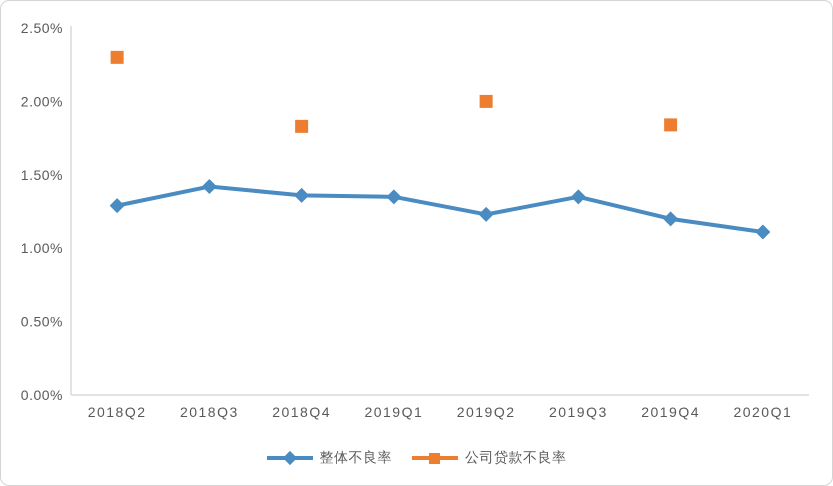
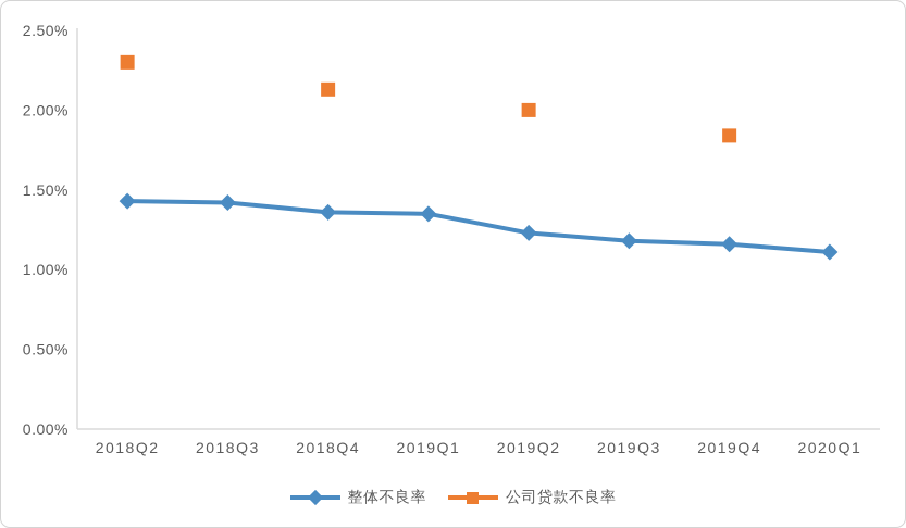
整体不良率/2018Q2: 1.29% -> 1.43%
公司贷款不良率/2018Q4: 1.83% -> 2.13%
整体不良率/2019Q3: 1.35% -> 1.18%
整体不良率/2019Q4: 1.20% -> 1.16%
